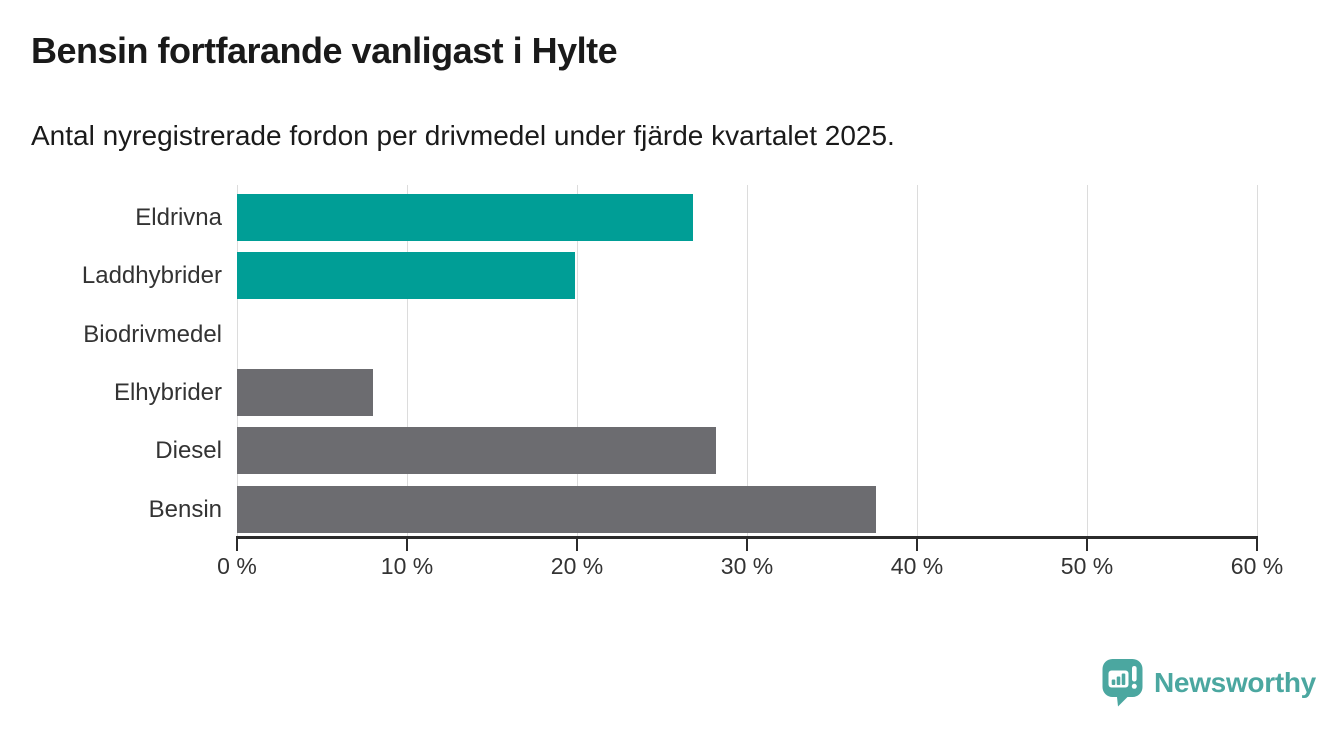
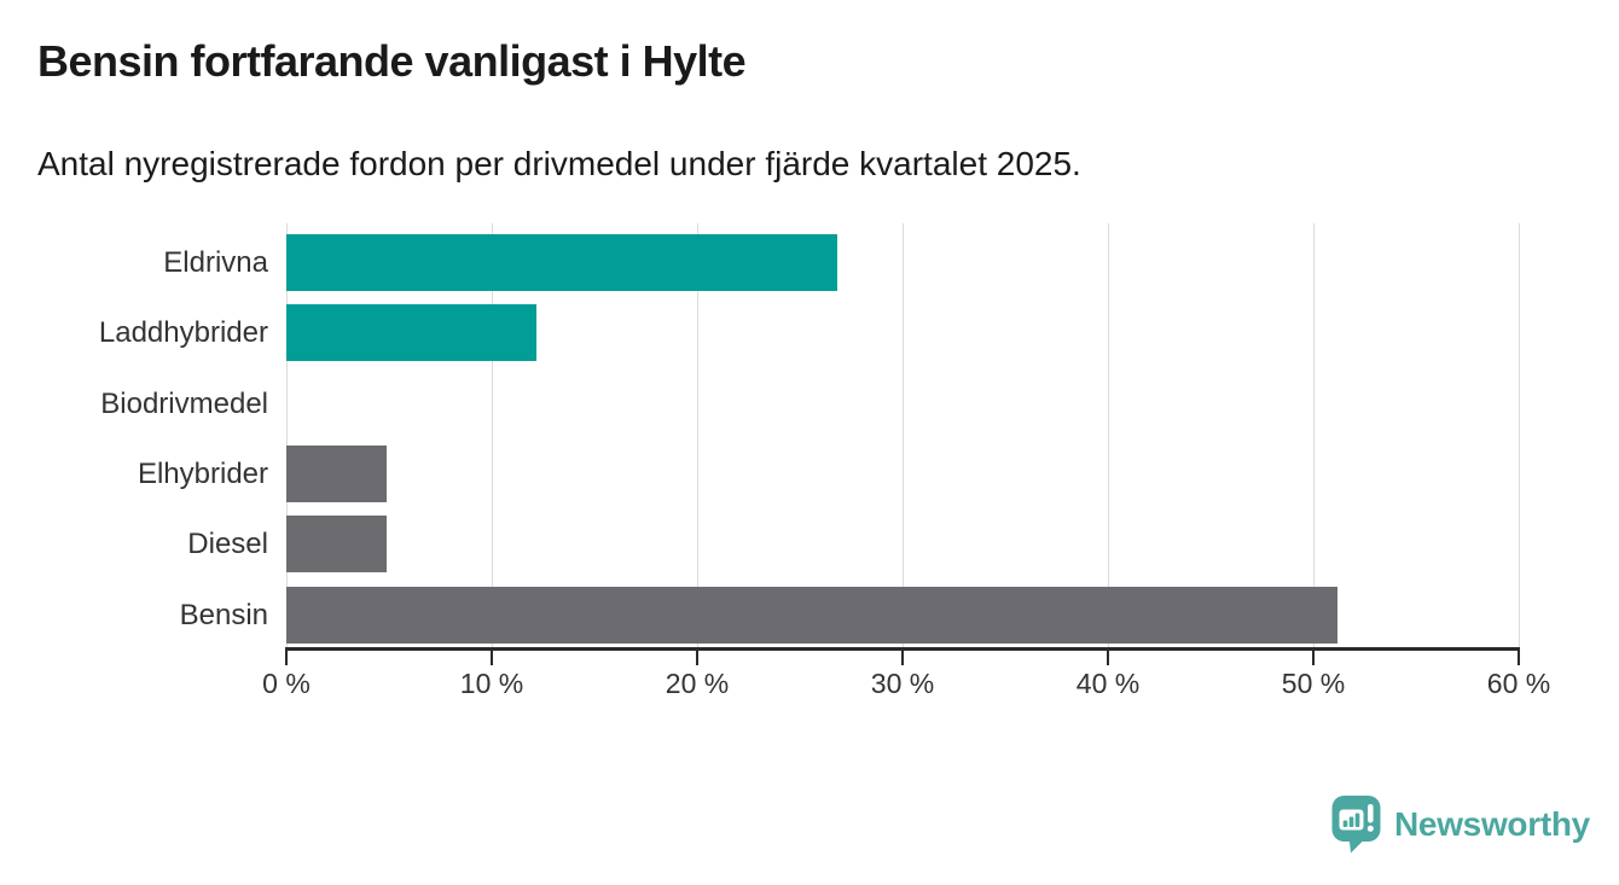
Laddhybrider: 19.9% -> 12.2%
Elhybrider: 8.0% -> 4.9%
Diesel: 28.2% -> 4.9%
Bensin: 37.6% -> 51.2%
